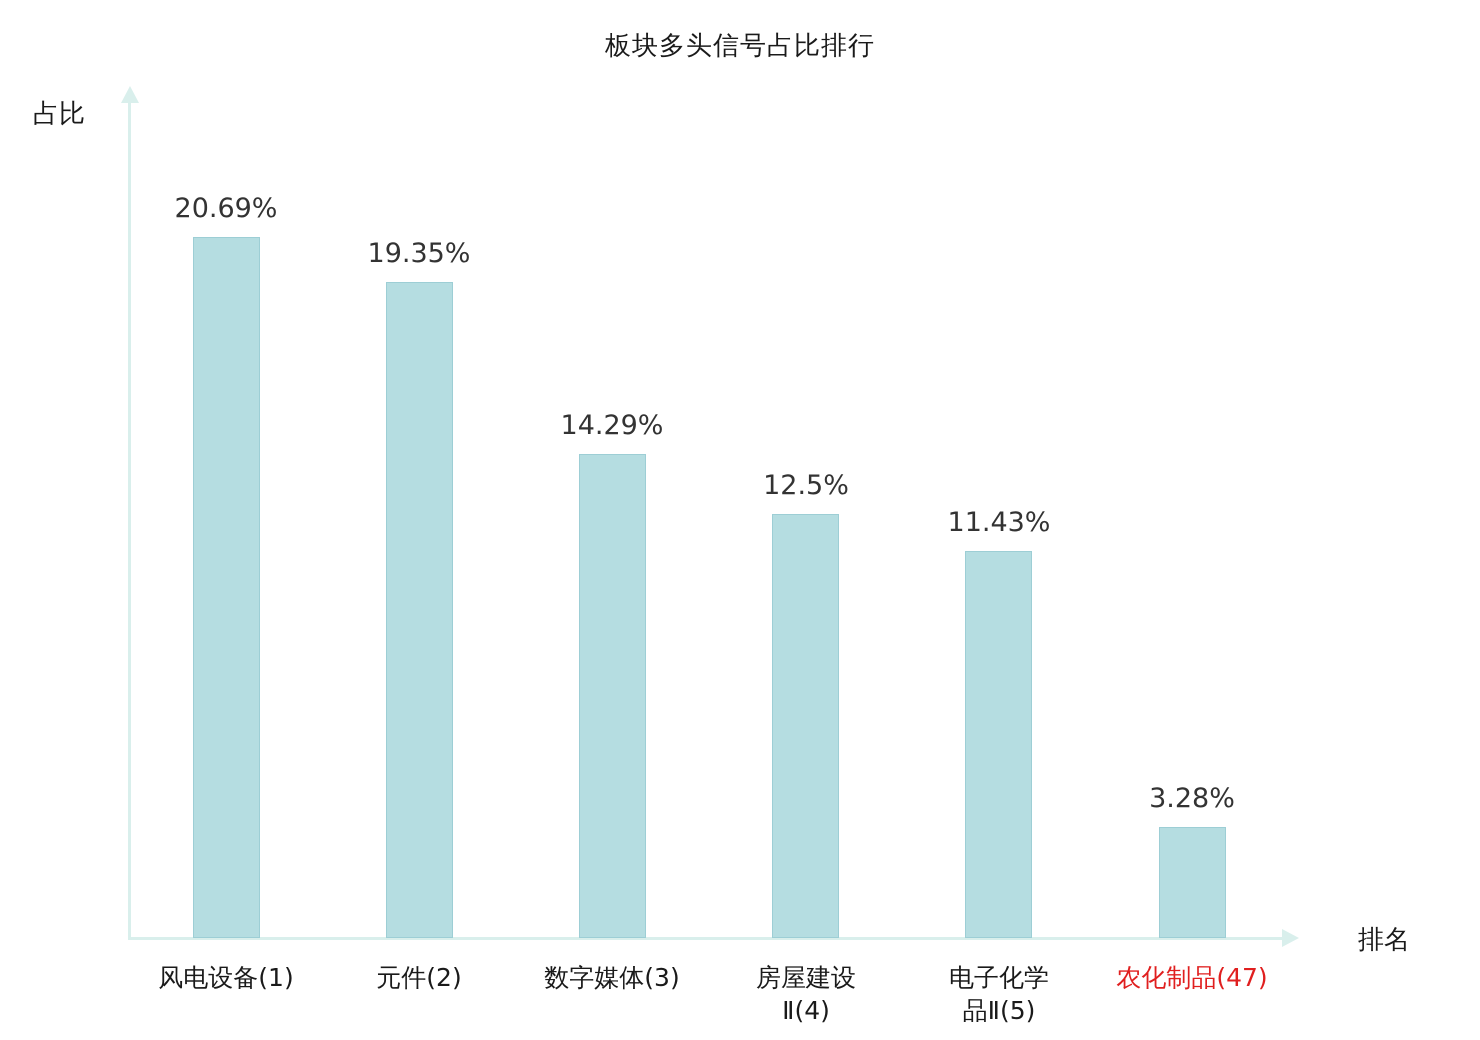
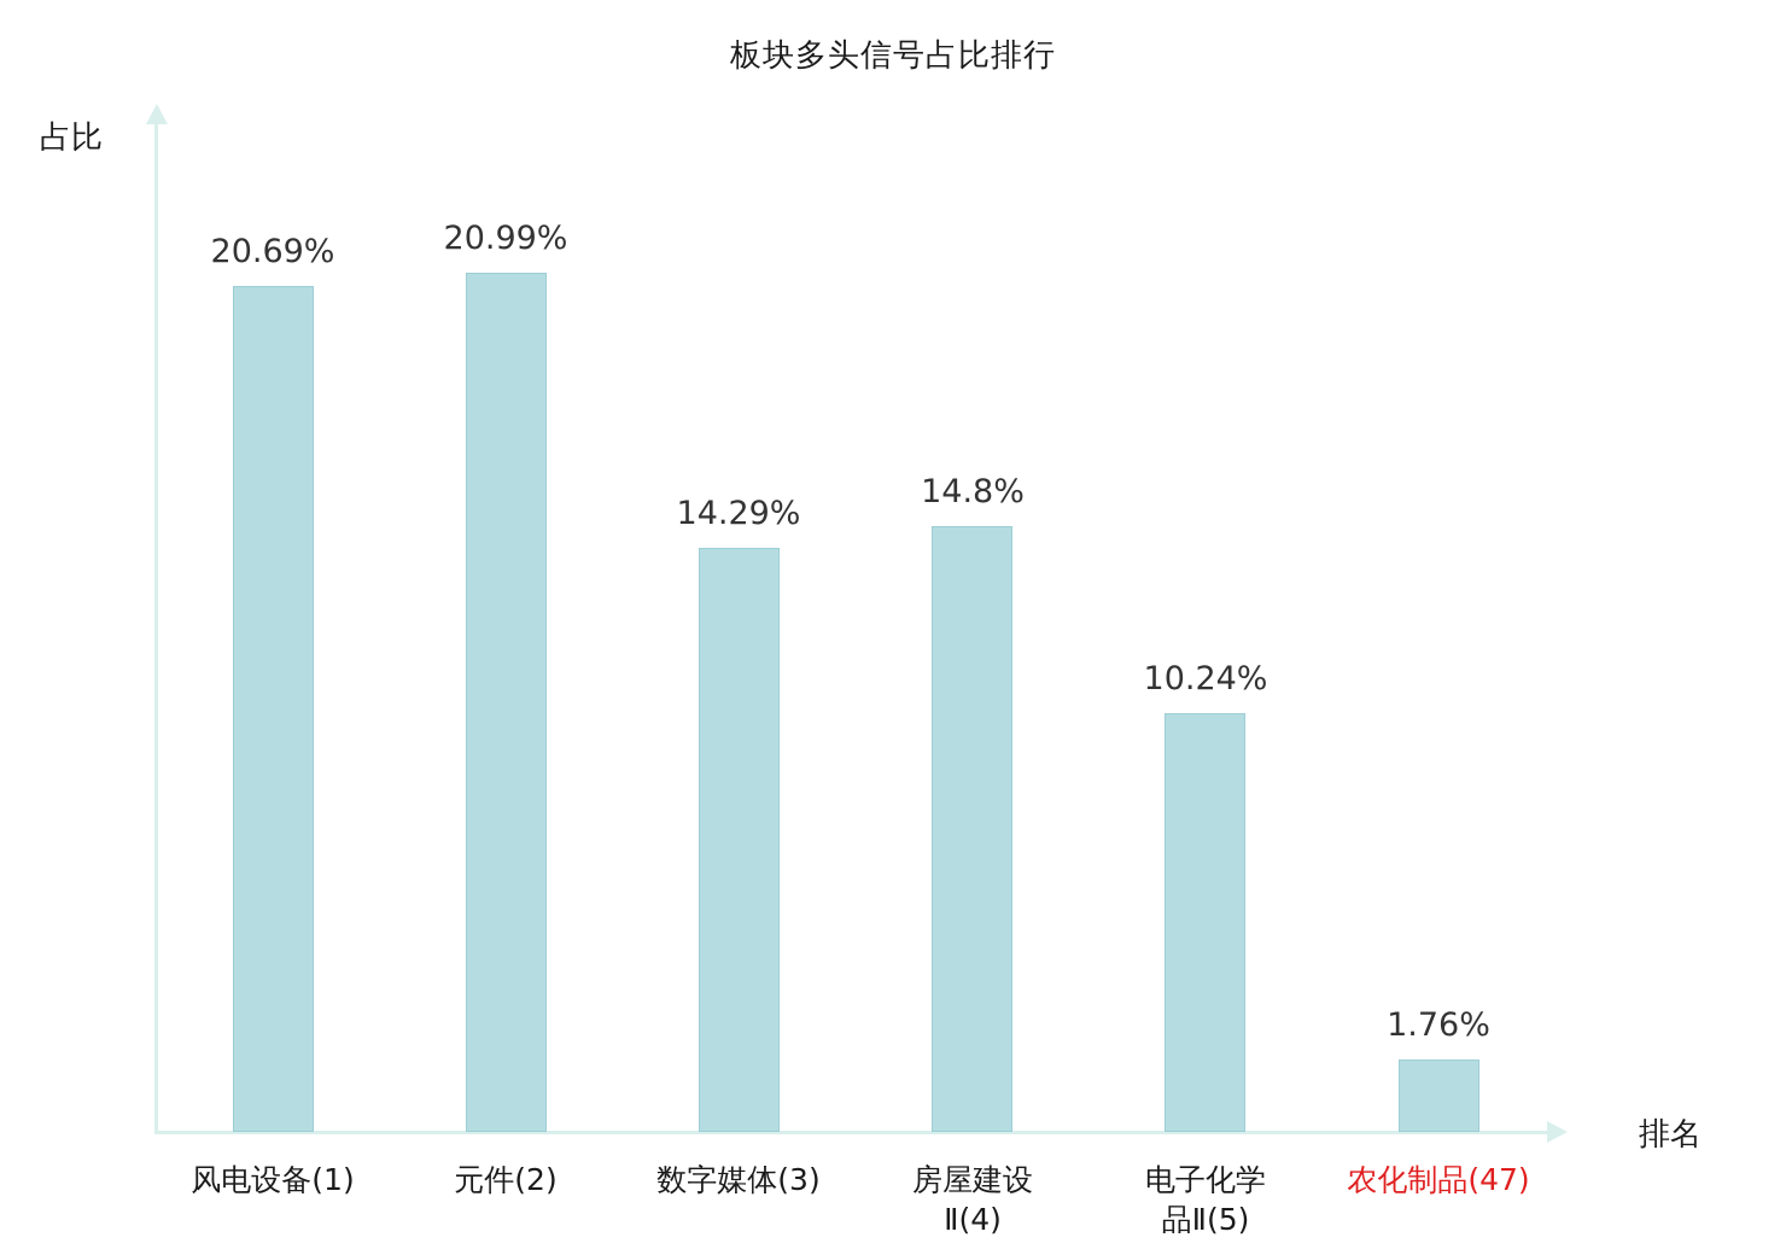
元件(2): 19.35% -> 20.99%
房屋建设Ⅱ(4): 12.5% -> 14.8%
电子化学品Ⅱ(5): 11.43% -> 10.24%
农化制品(47): 3.28% -> 1.76%
